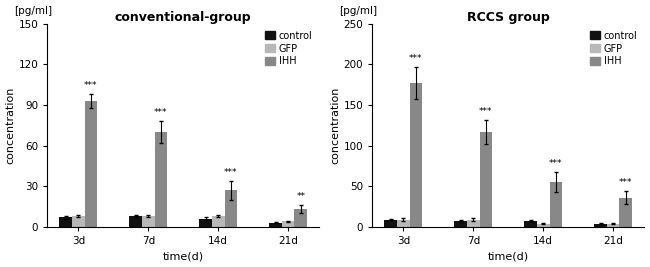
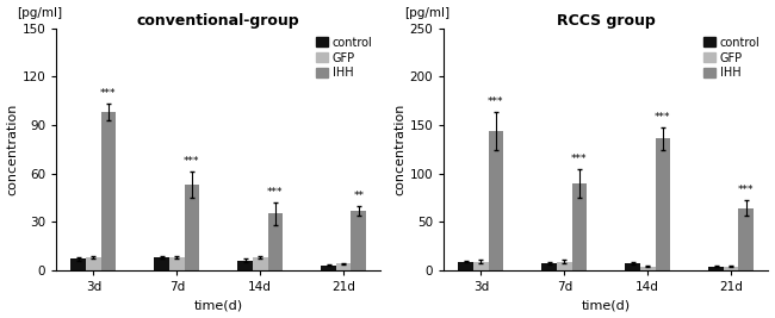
conventional-group/IHH/3d: 93 -> 98
conventional-group/IHH/7d: 70 -> 53
conventional-group/IHH/14d: 27 -> 35
conventional-group/IHH/21d: 13 -> 37
RCCS group/IHH/3d: 177 -> 144
RCCS group/IHH/7d: 117 -> 90
RCCS group/IHH/14d: 55 -> 136
RCCS group/IHH/21d: 36 -> 64
